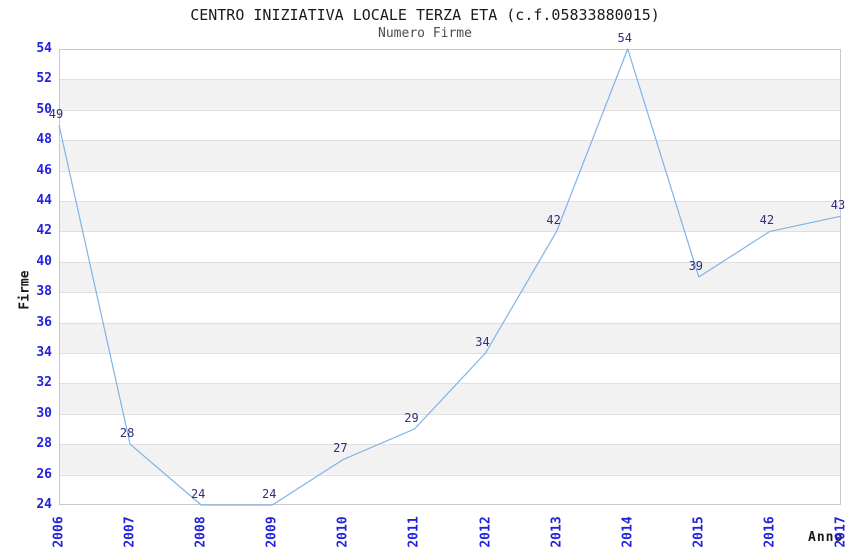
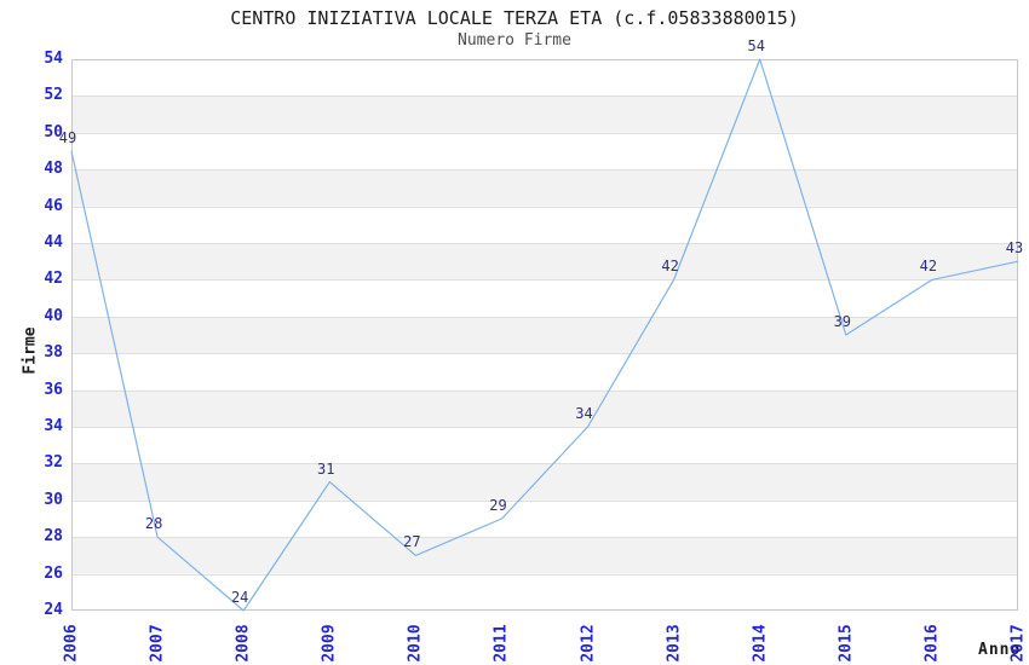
2009: 24 -> 31
